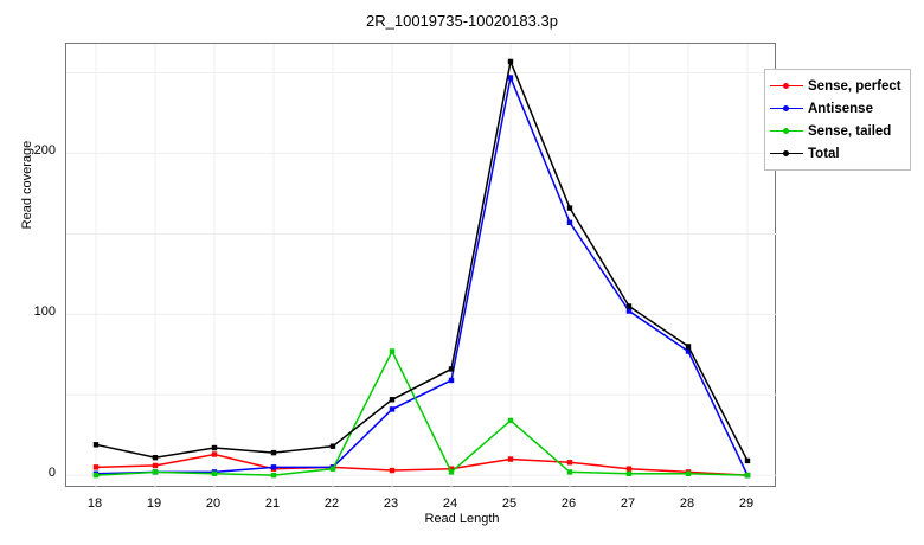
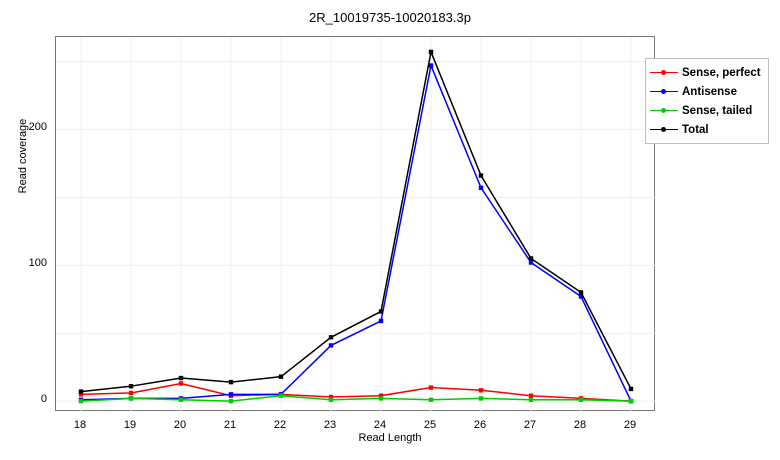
Total/18: 19 -> 7
Sense, tailed/23: 77 -> 1
Sense, tailed/25: 34 -> 1
